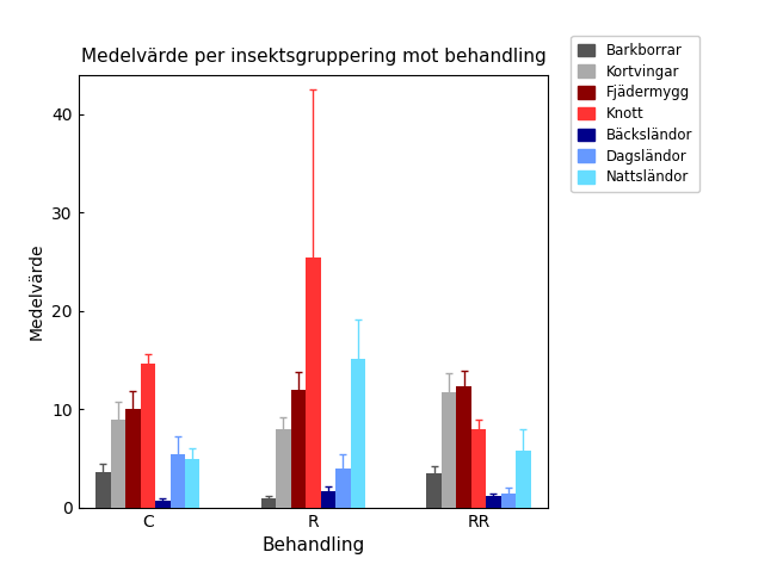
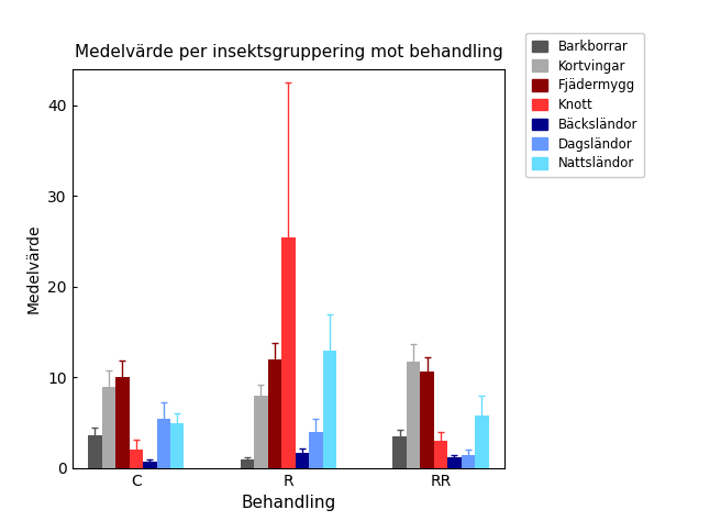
Knott/C: 14.6 -> 2.1
Nattsländor/R: 15.2 -> 13.0
Fjädermygg/RR: 12.4 -> 10.7
Knott/RR: 8.0 -> 3.0
